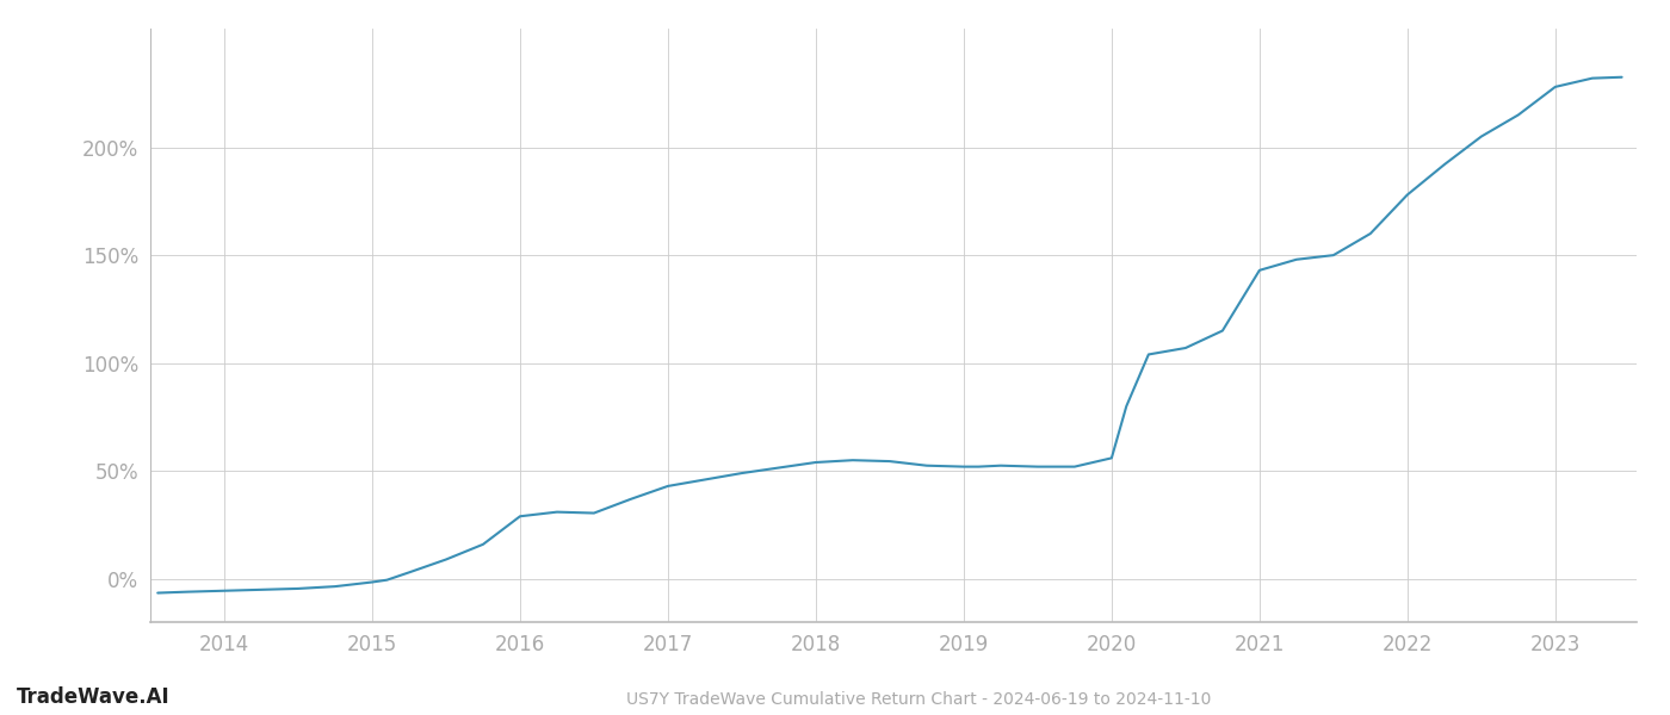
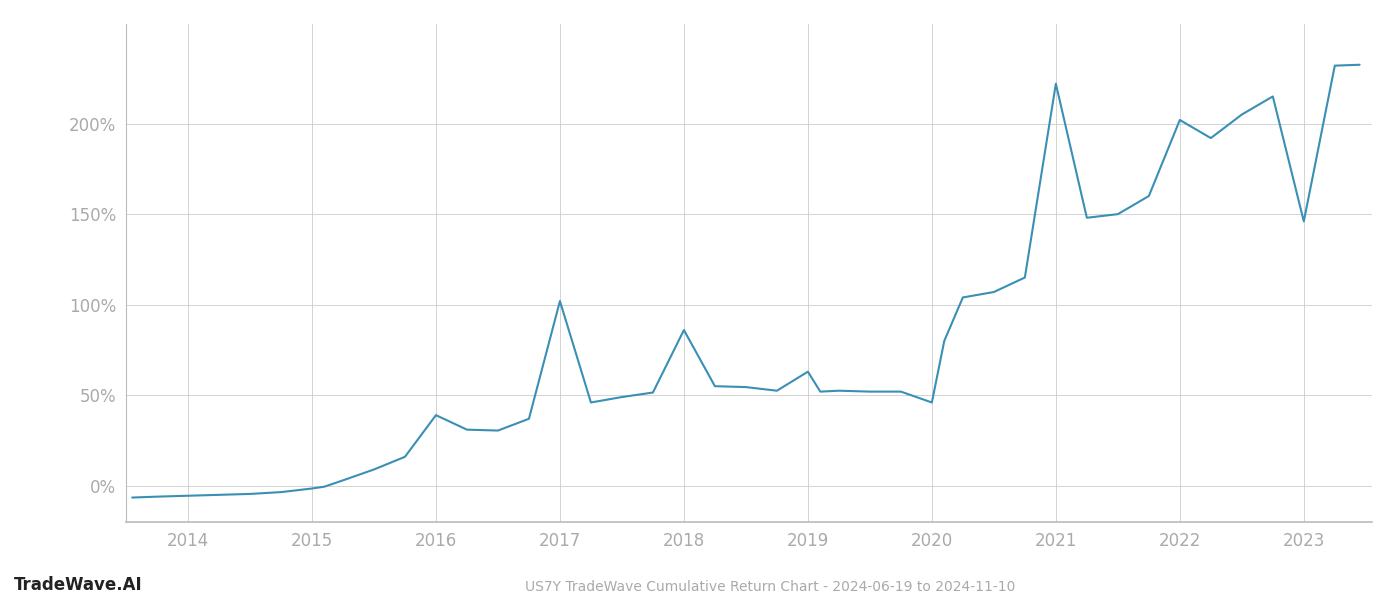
2016: 29% -> 39%
2017: 43% -> 102%
2018: 54% -> 86%
2019: 52% -> 63%
2020: 56% -> 46%
2021: 143% -> 222%
2022: 178% -> 202%
2023: 228% -> 146%
